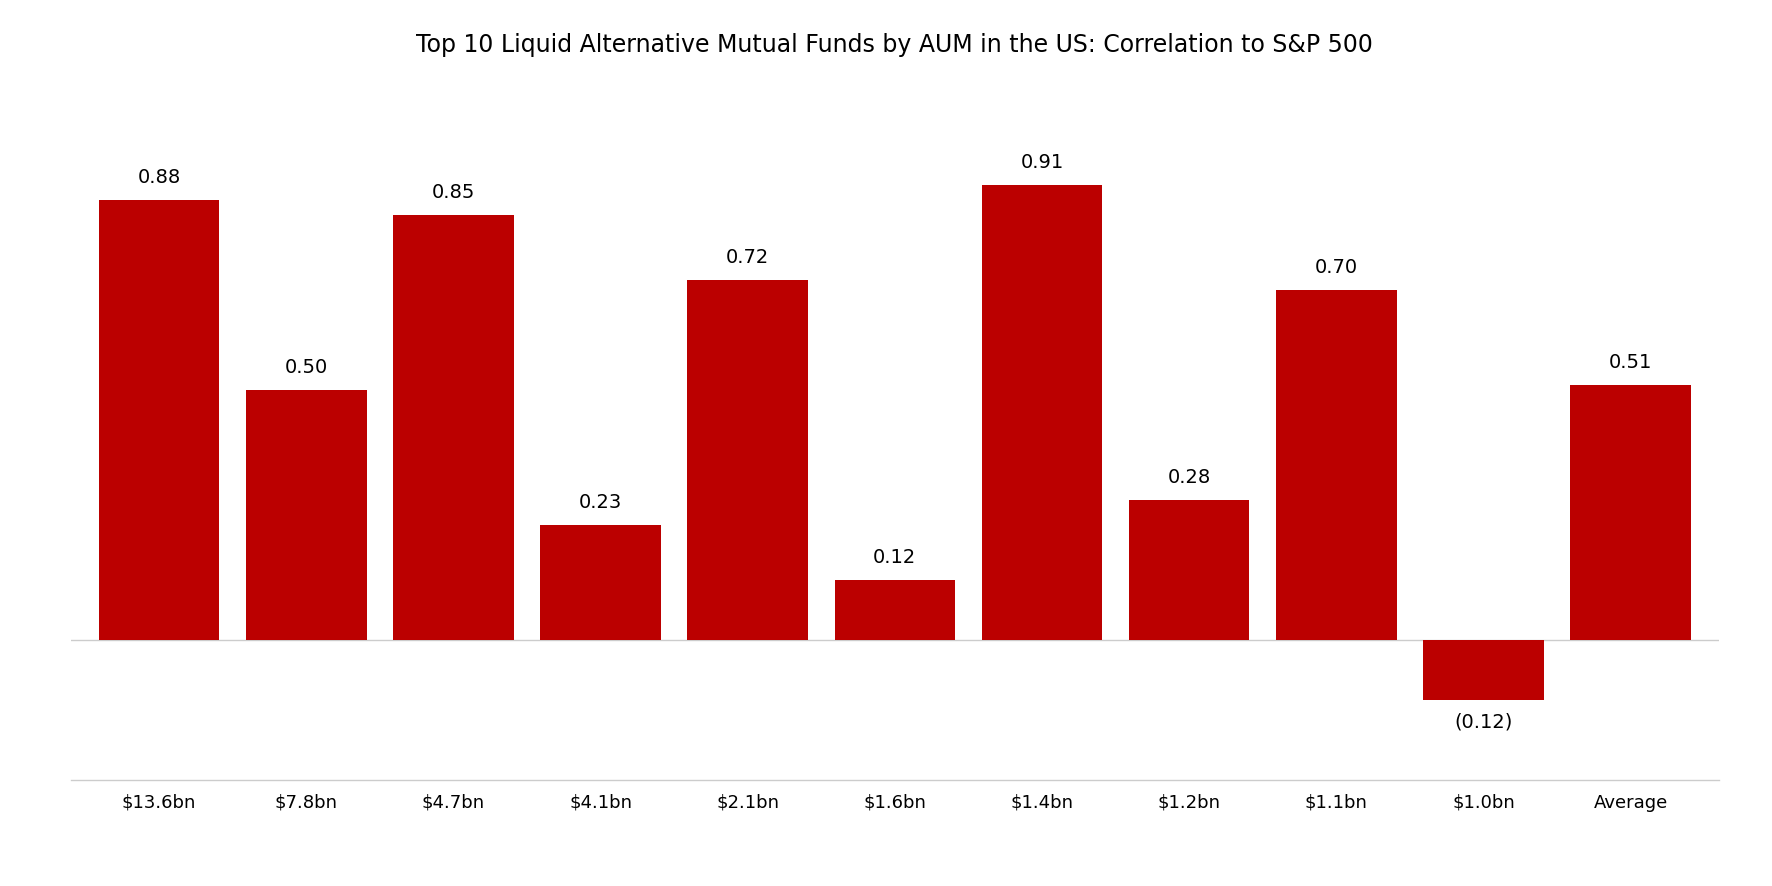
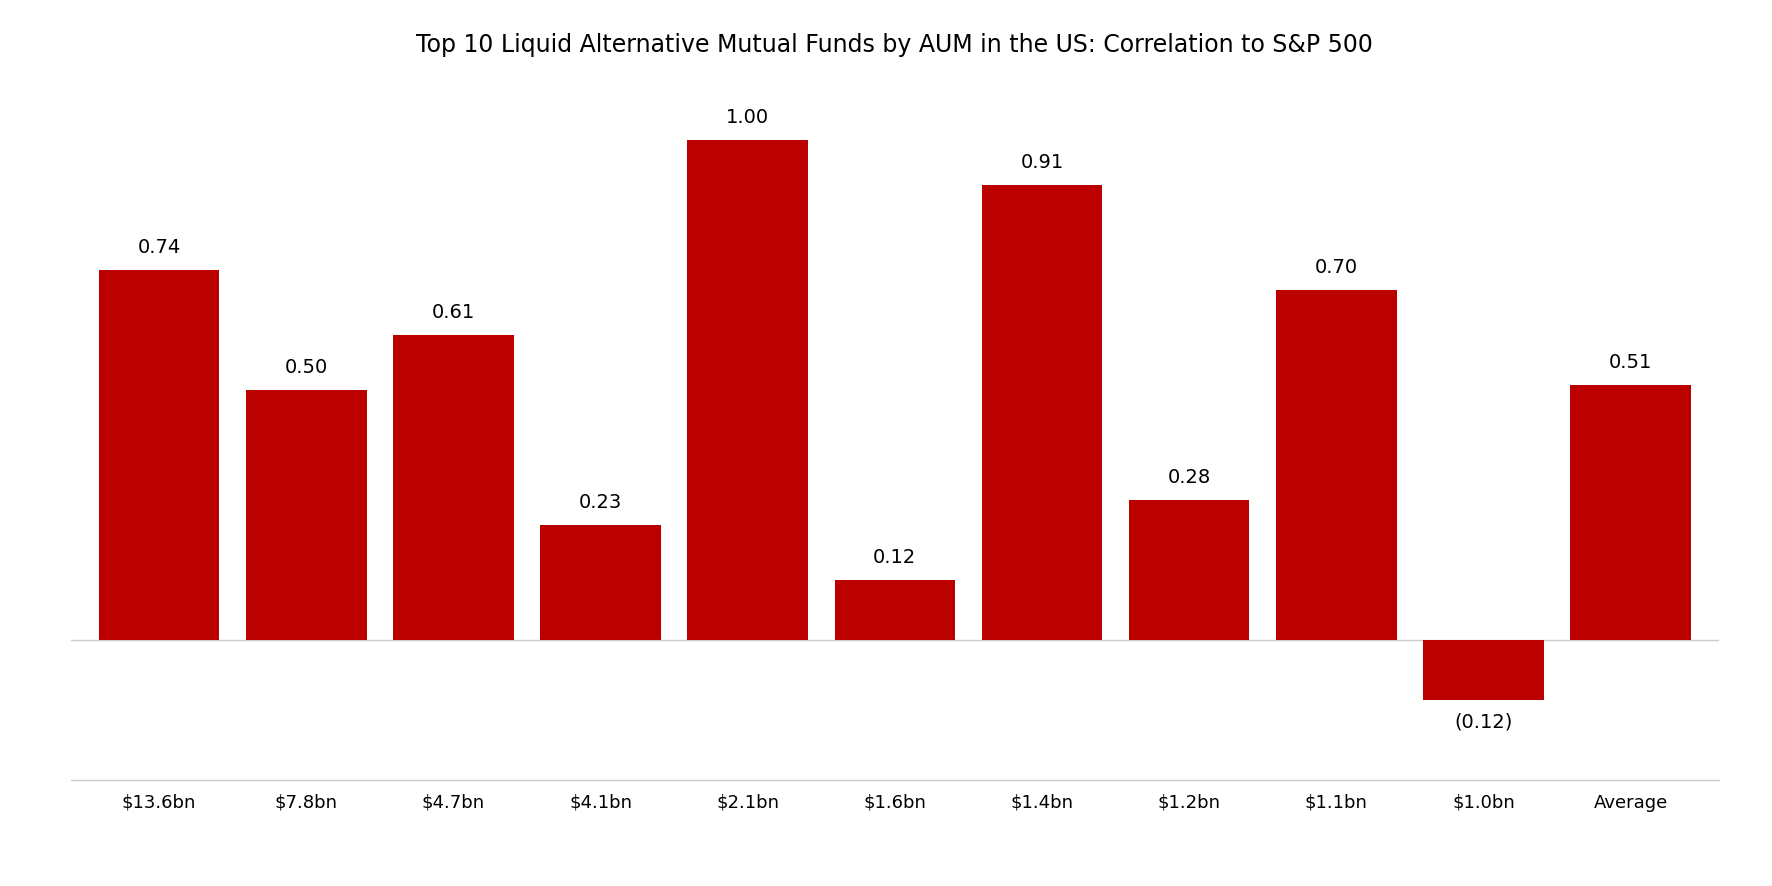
$13.6bn: 0.88 -> 0.74
$4.7bn: 0.85 -> 0.61
$2.1bn: 0.72 -> 1.00
